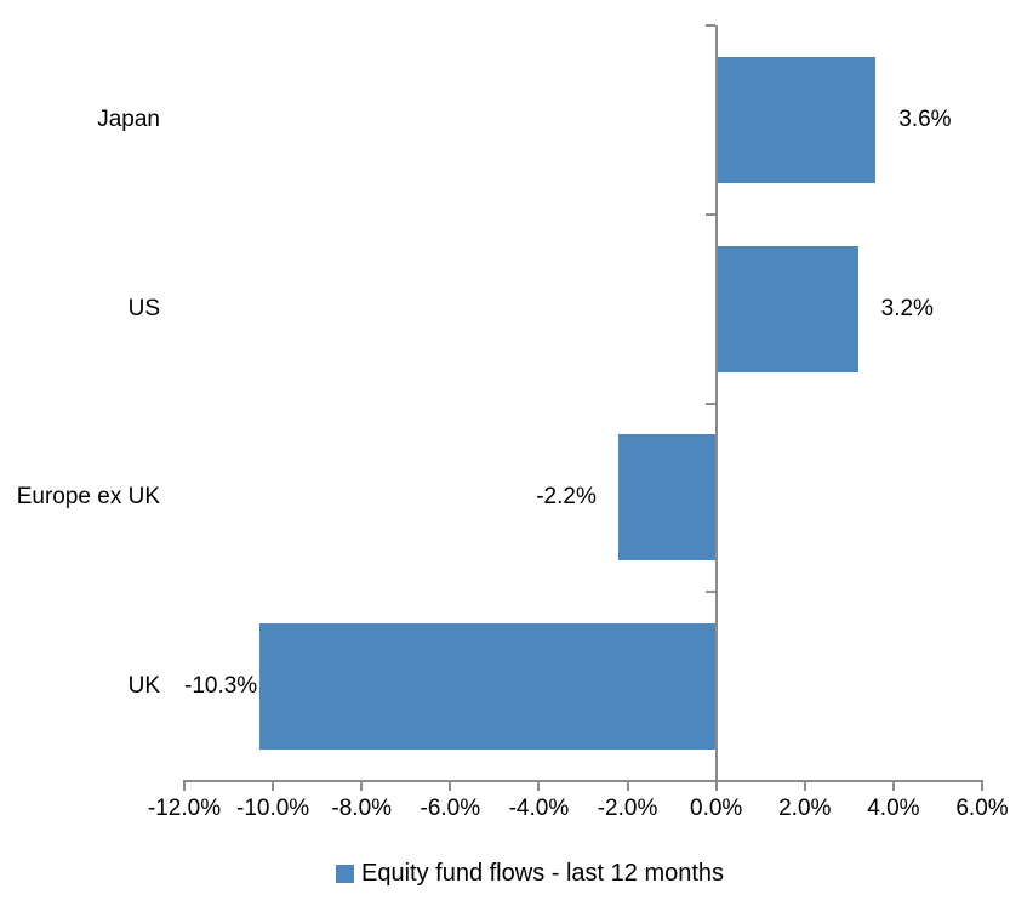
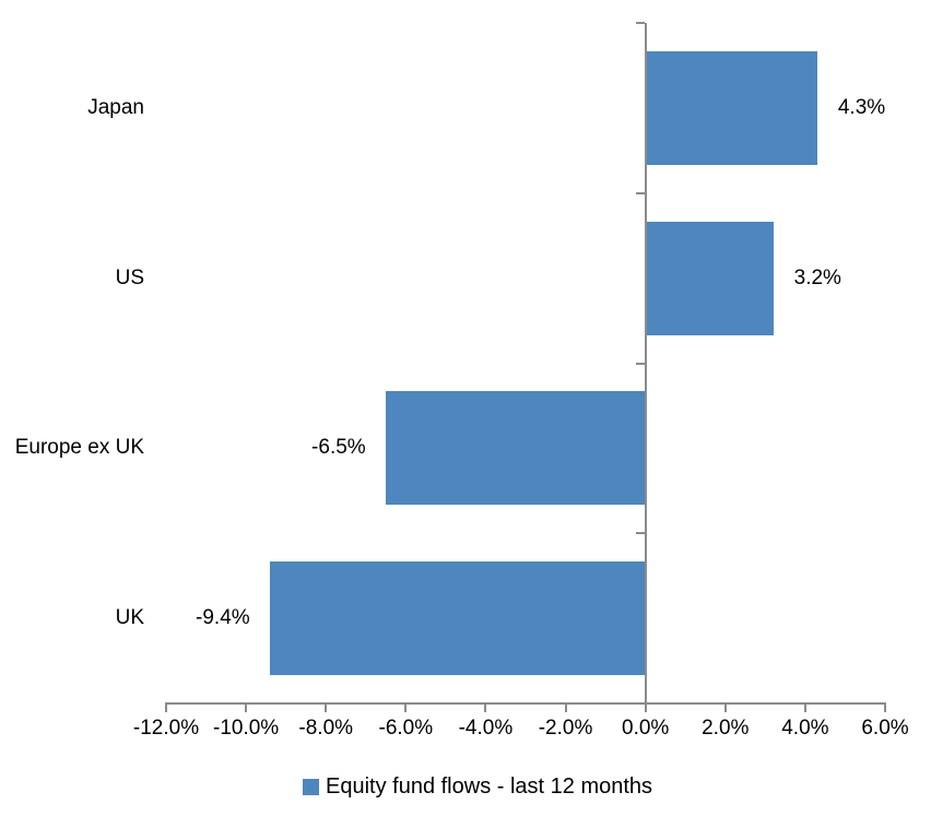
Japan: 3.6% -> 4.3%
Europe ex UK: -2.2% -> -6.5%
UK: -10.3% -> -9.4%
